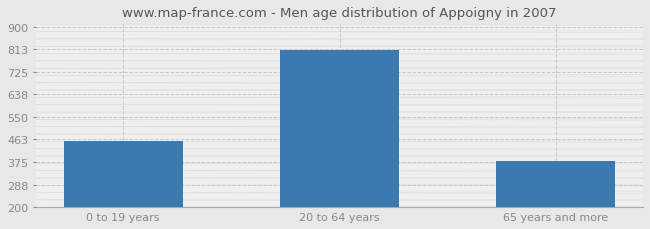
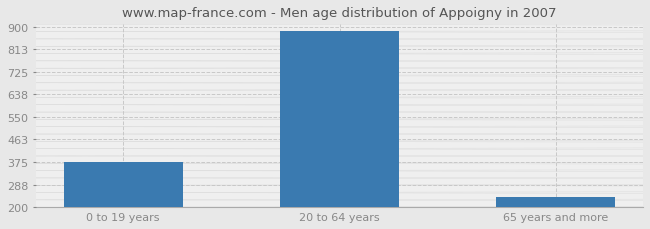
0 to 19 years: 455 -> 375
20 to 64 years: 810 -> 885
65 years and more: 380 -> 238
